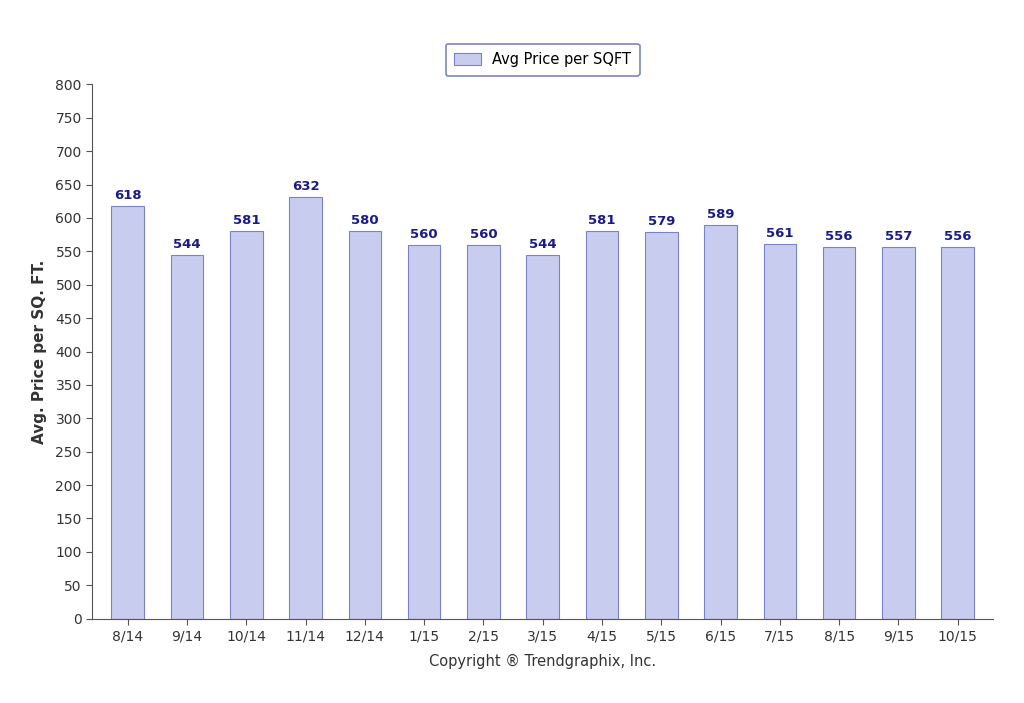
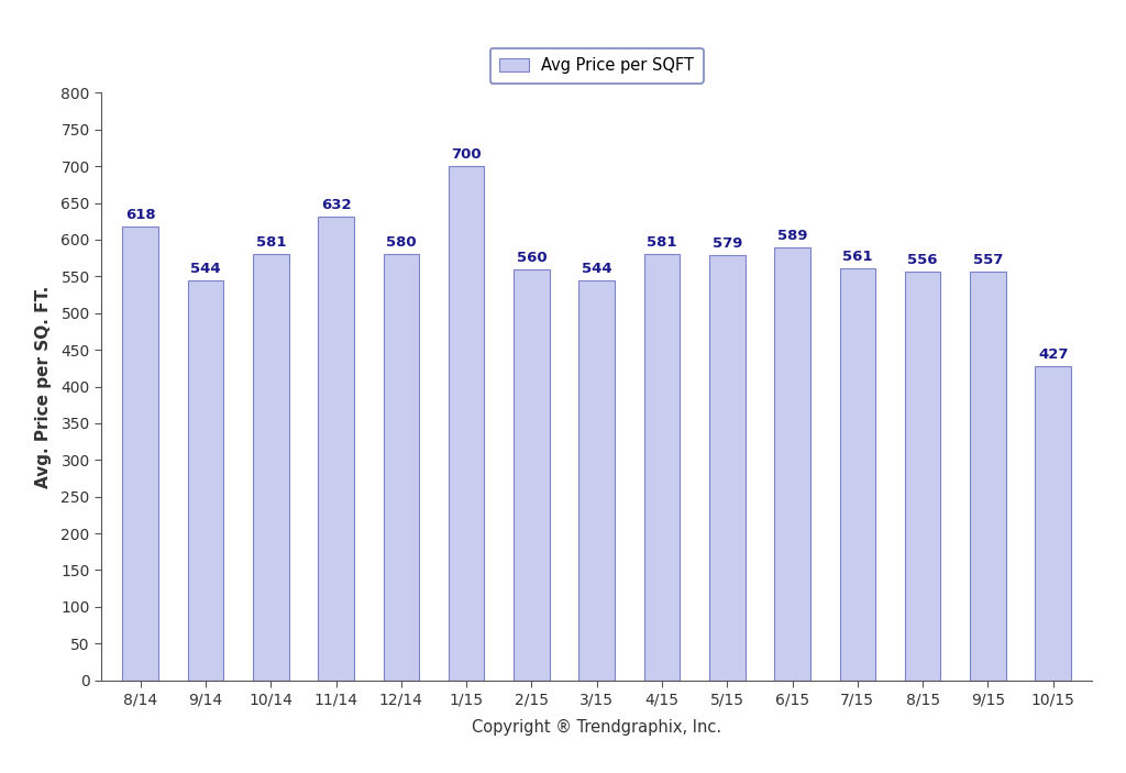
1/15: 560 -> 700
10/15: 556 -> 427
